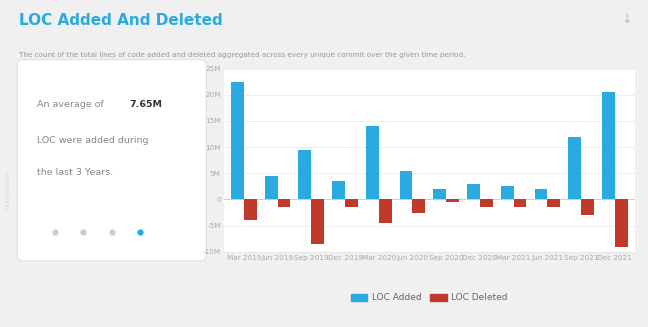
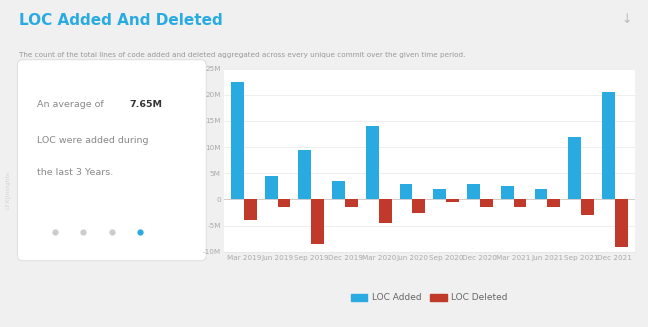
LOC Added/Jun 2020: 5.4M -> 3.0M
